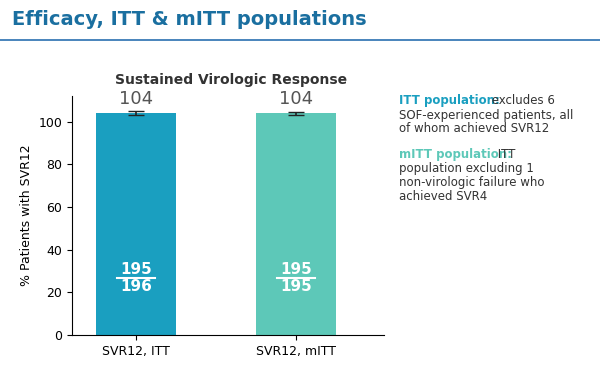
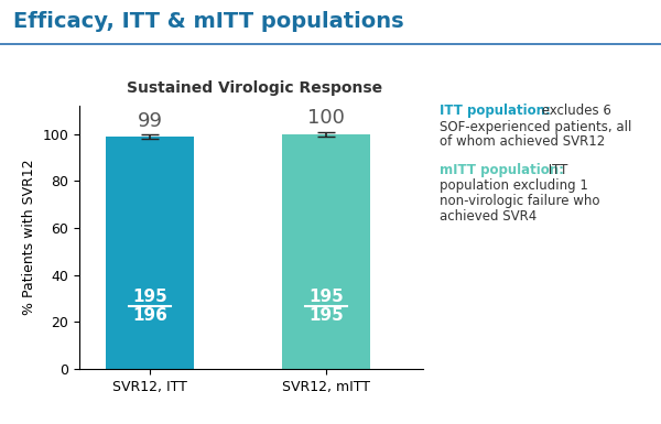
SVR12, ITT: 104 -> 99
SVR12, mITT: 104 -> 100
